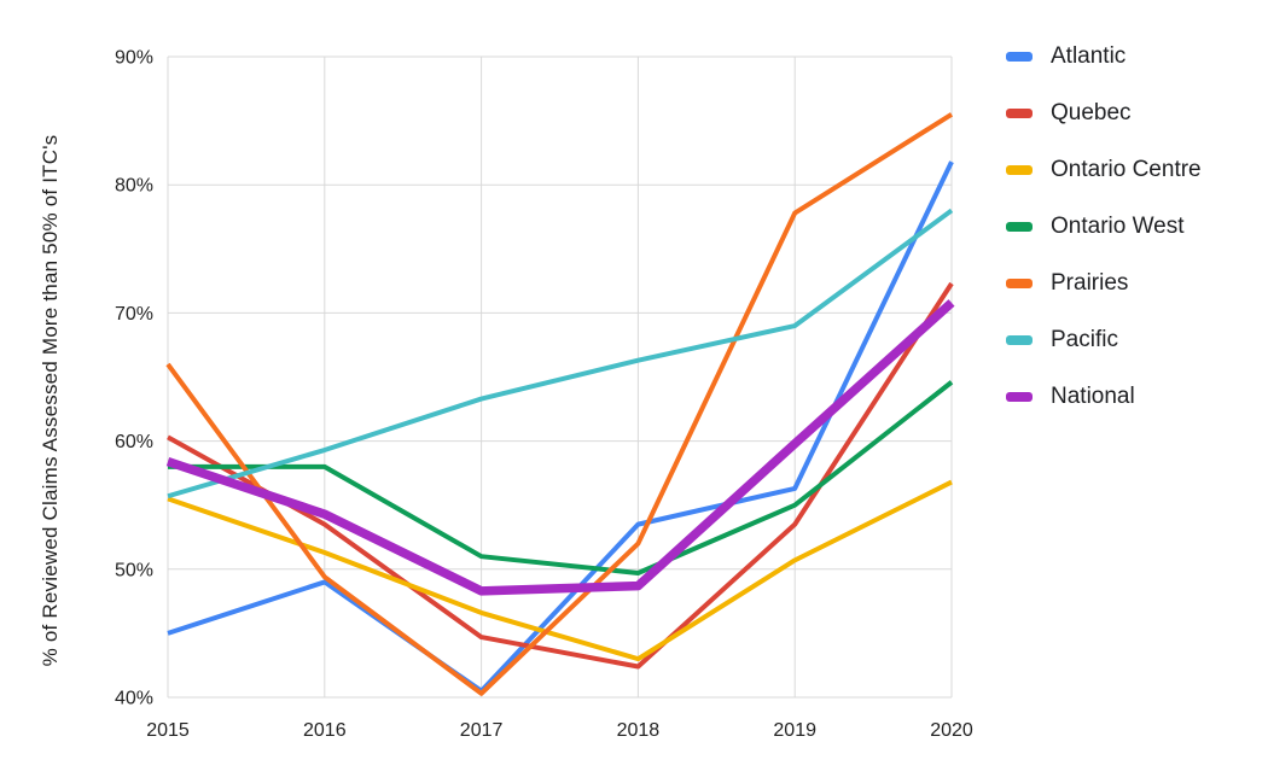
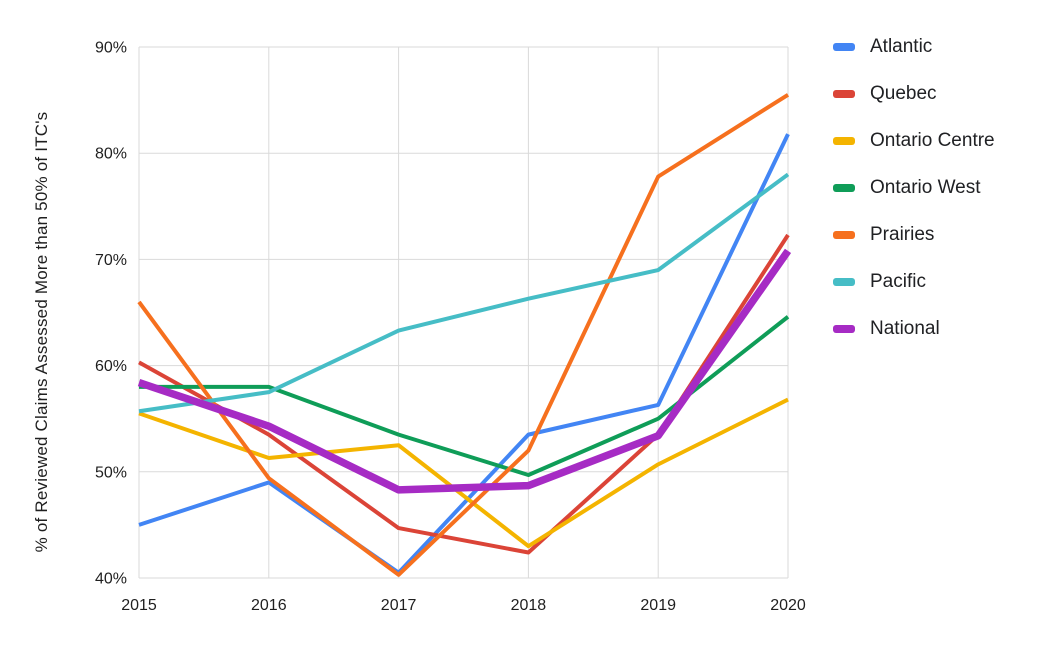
Pacific/2016: 59.3% -> 57.5%
Ontario Centre/2017: 46.6% -> 52.5%
Ontario West/2017: 51.0% -> 53.5%
National/2019: 59.8% -> 53.4%
